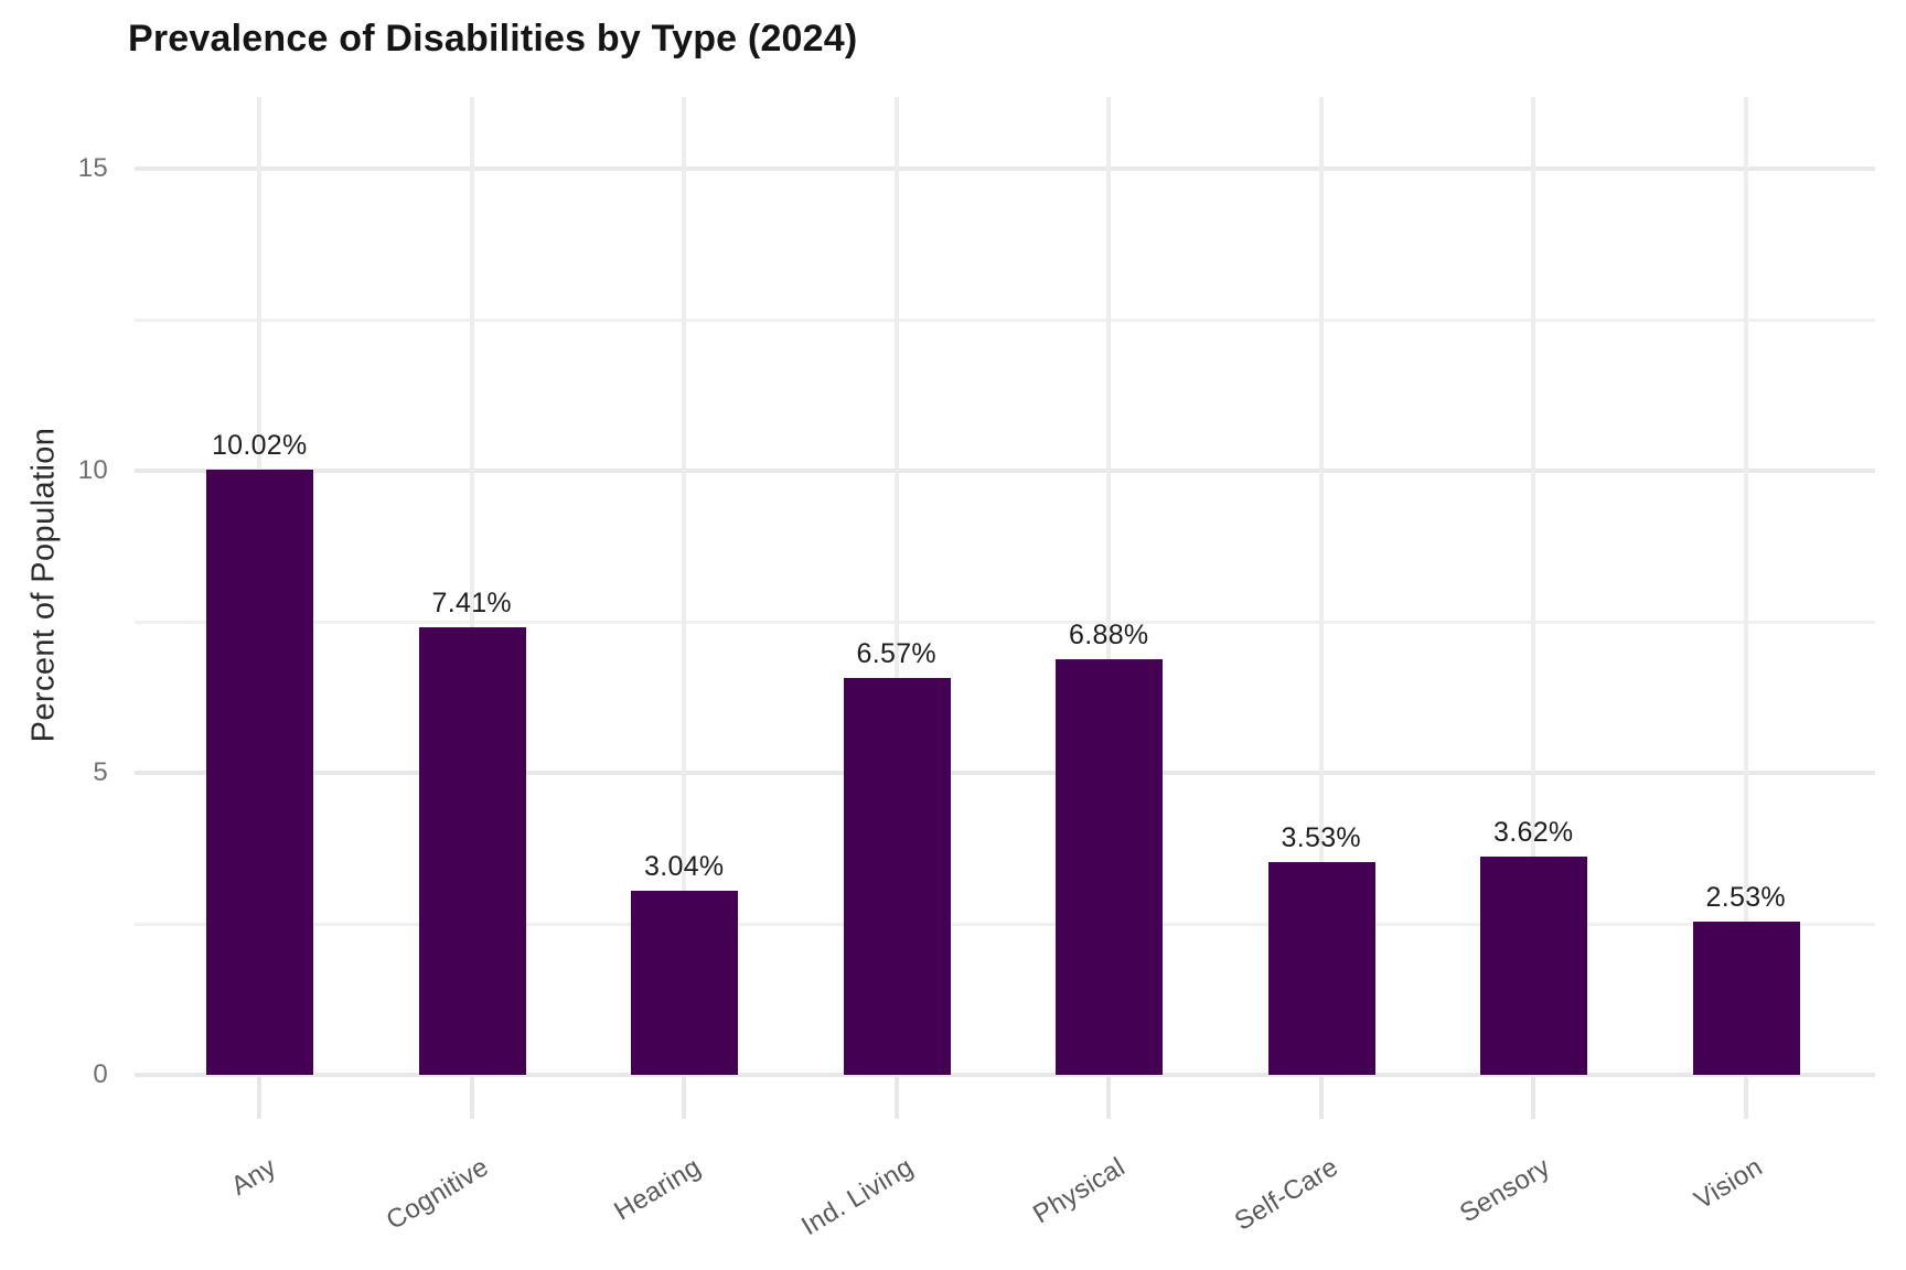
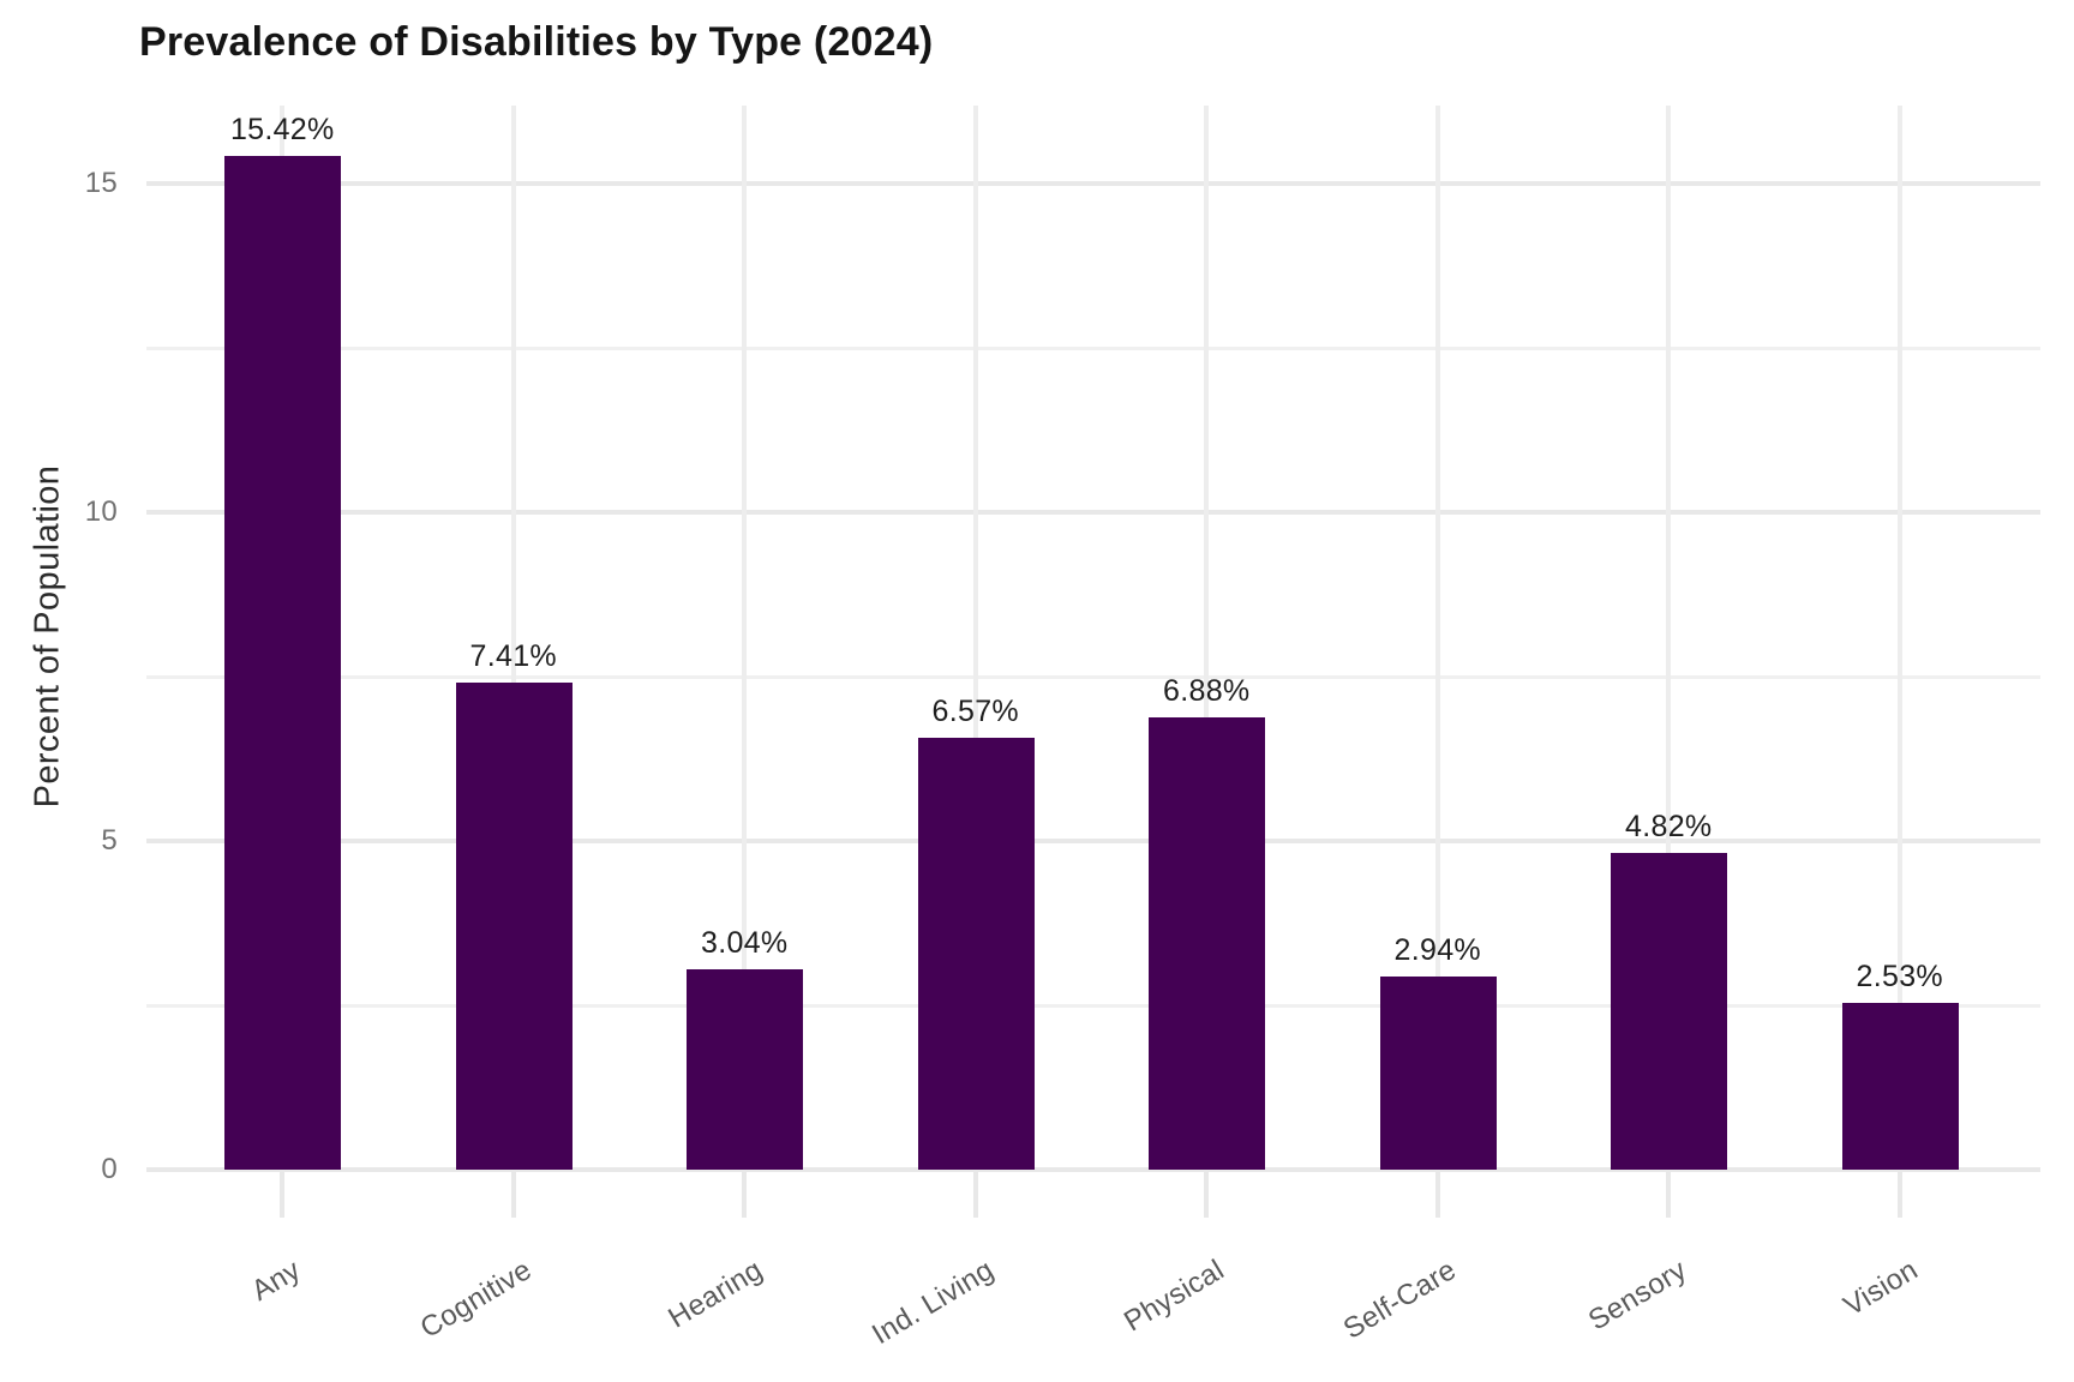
Any: 10.02% -> 15.42%
Self-Care: 3.53% -> 2.94%
Sensory: 3.62% -> 4.82%
